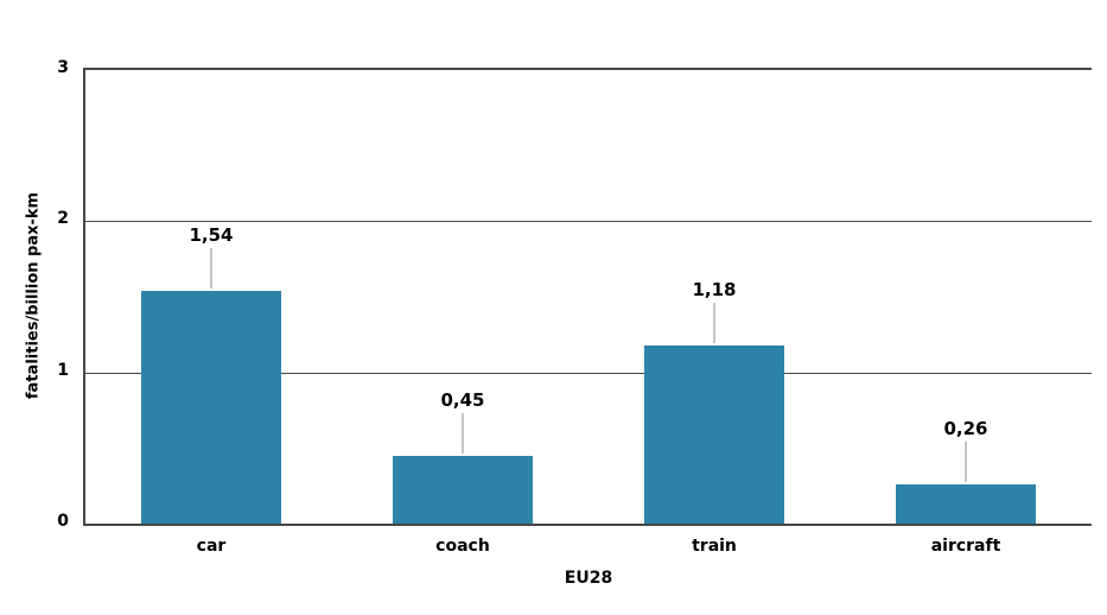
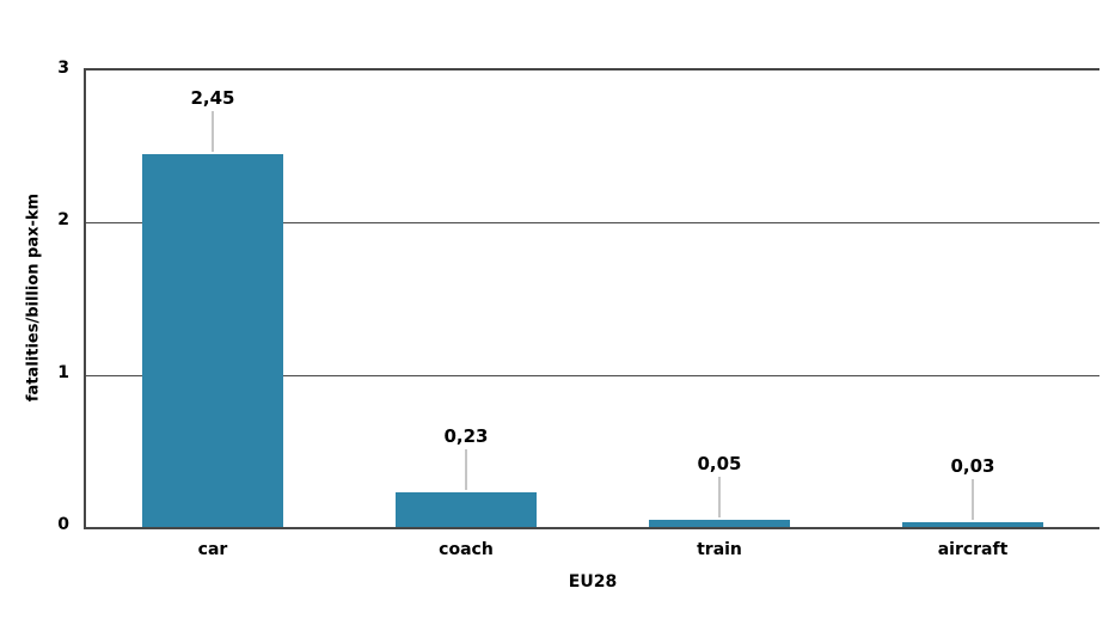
car: 1,54 -> 2,45
coach: 0,45 -> 0,23
train: 1,18 -> 0,05
aircraft: 0,26 -> 0,03
